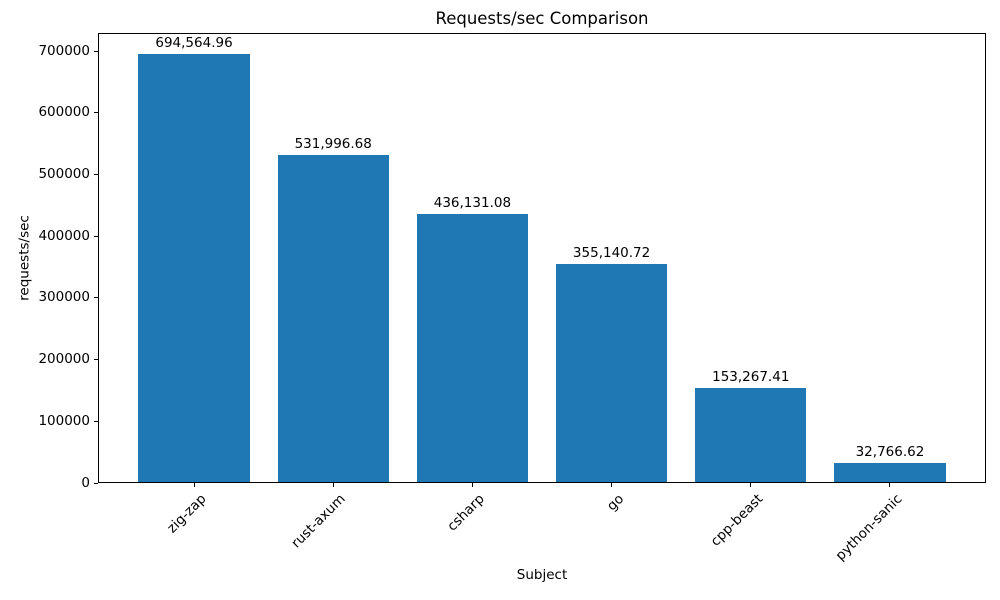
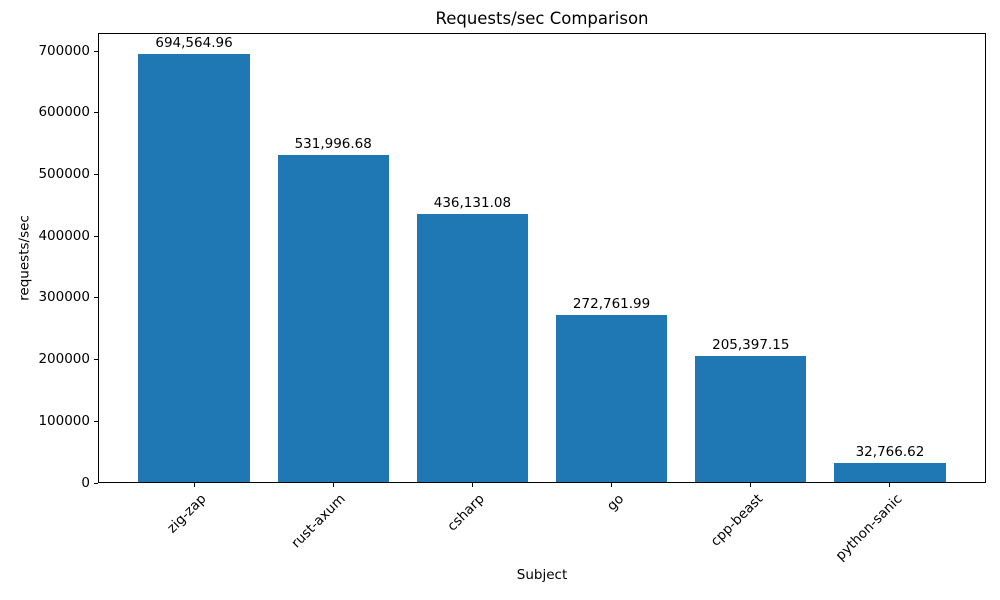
go: 355,140.72 -> 272,761.99
cpp-beast: 153,267.41 -> 205,397.15
